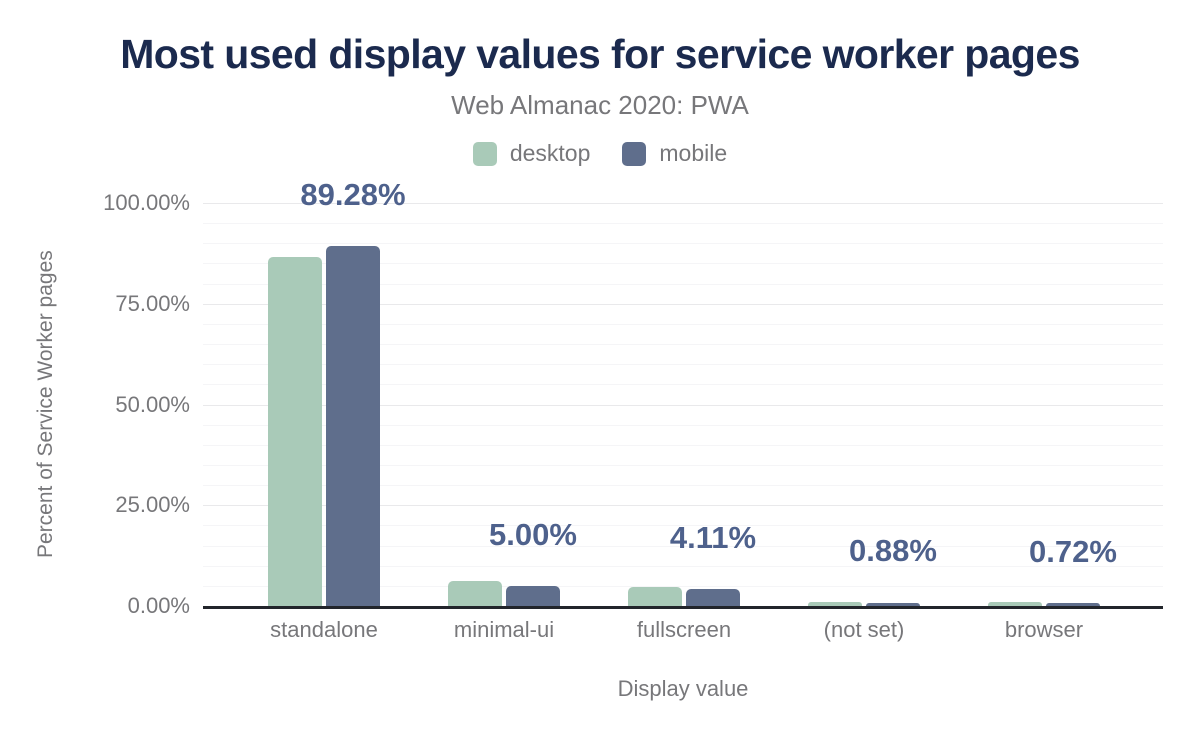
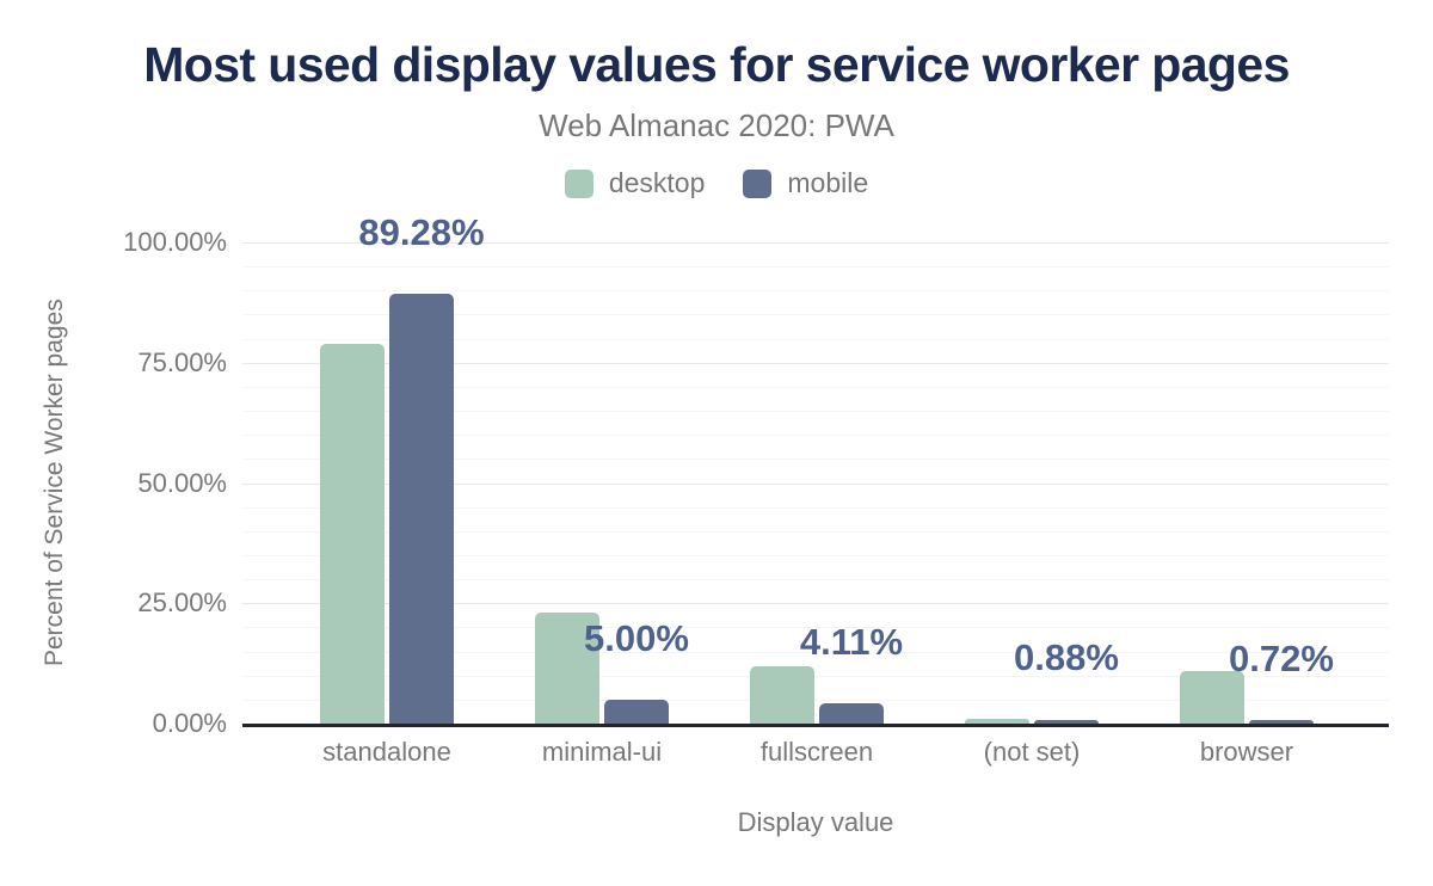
desktop/standalone: 87% -> 79%
desktop/minimal-ui: 6% -> 23%
desktop/fullscreen: 5% -> 12%
desktop/browser: 1% -> 11%
